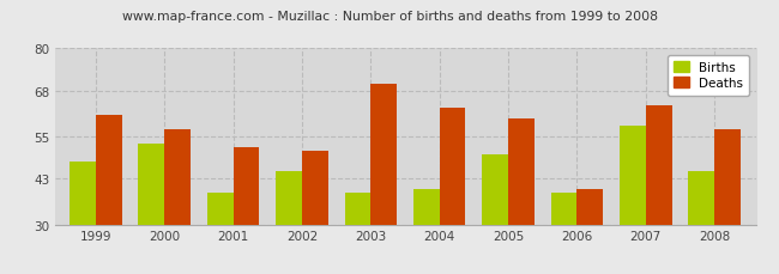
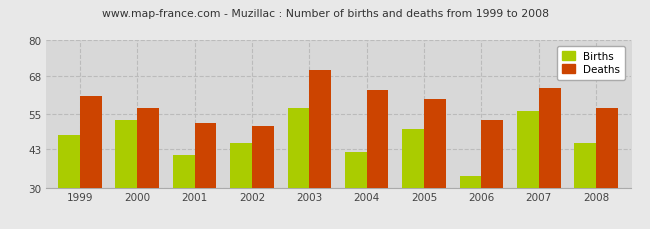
Births/2001: 39 -> 41
Births/2003: 39 -> 57
Births/2004: 40 -> 42
Births/2006: 39 -> 34
Deaths/2006: 40 -> 53
Births/2007: 58 -> 56
